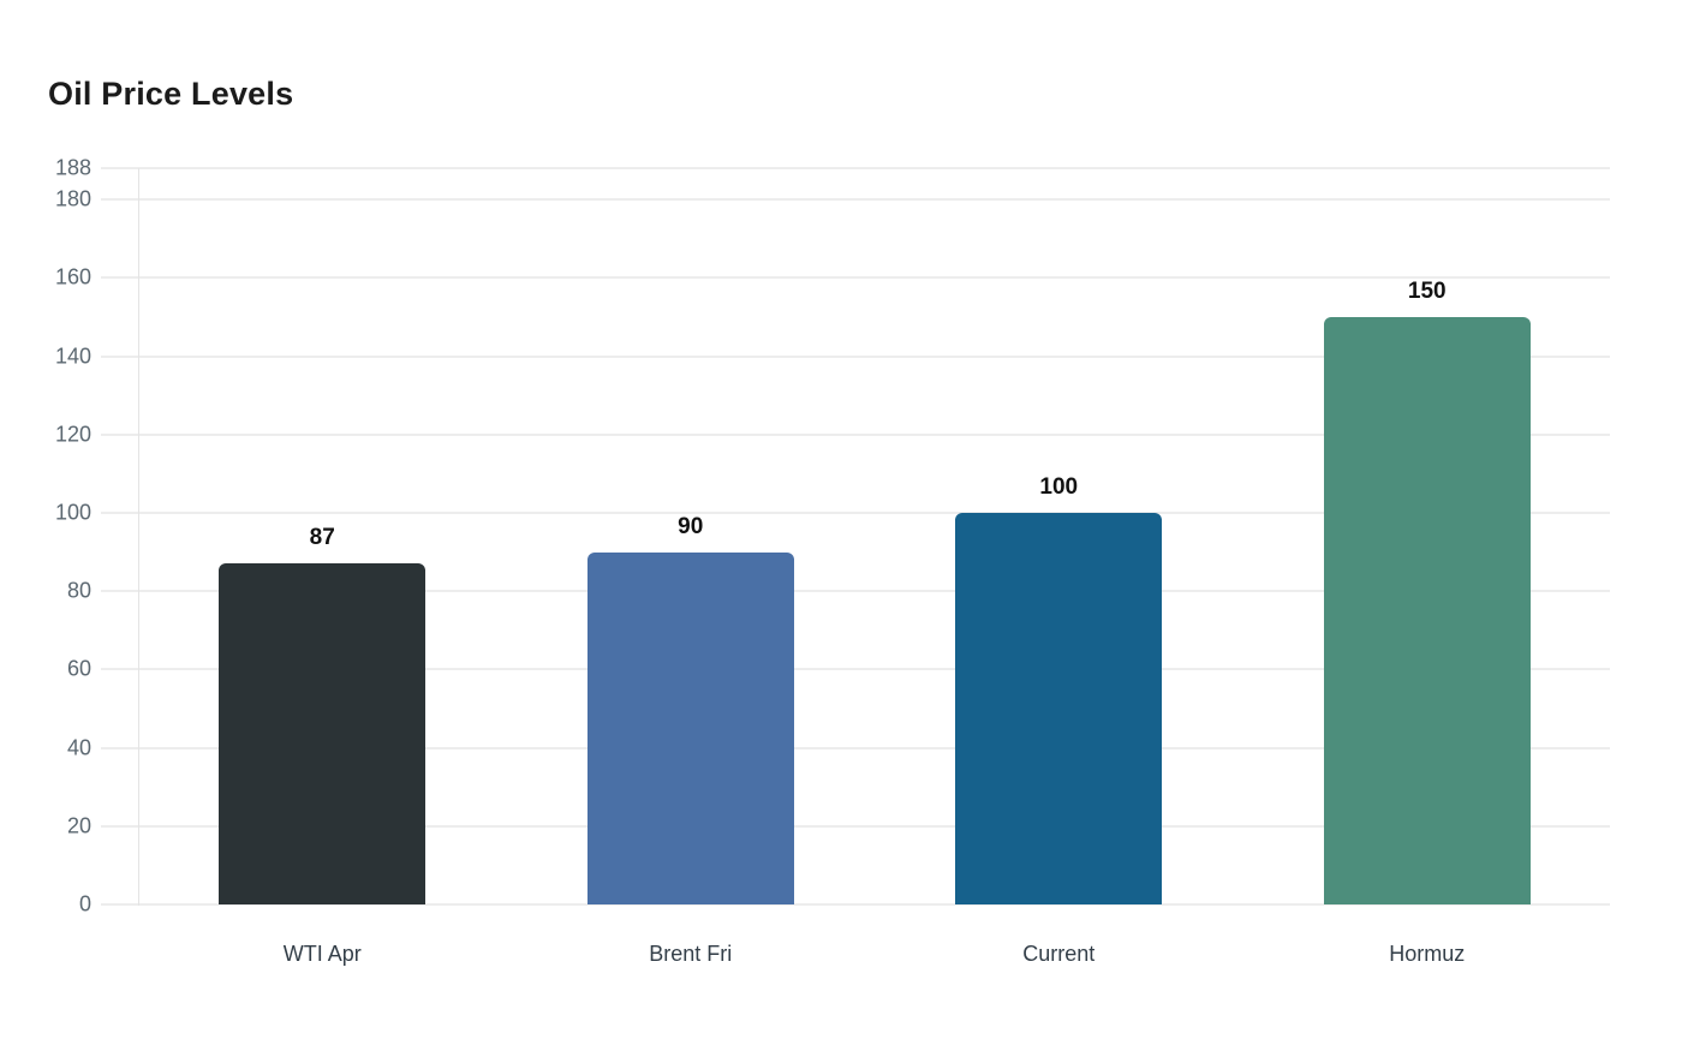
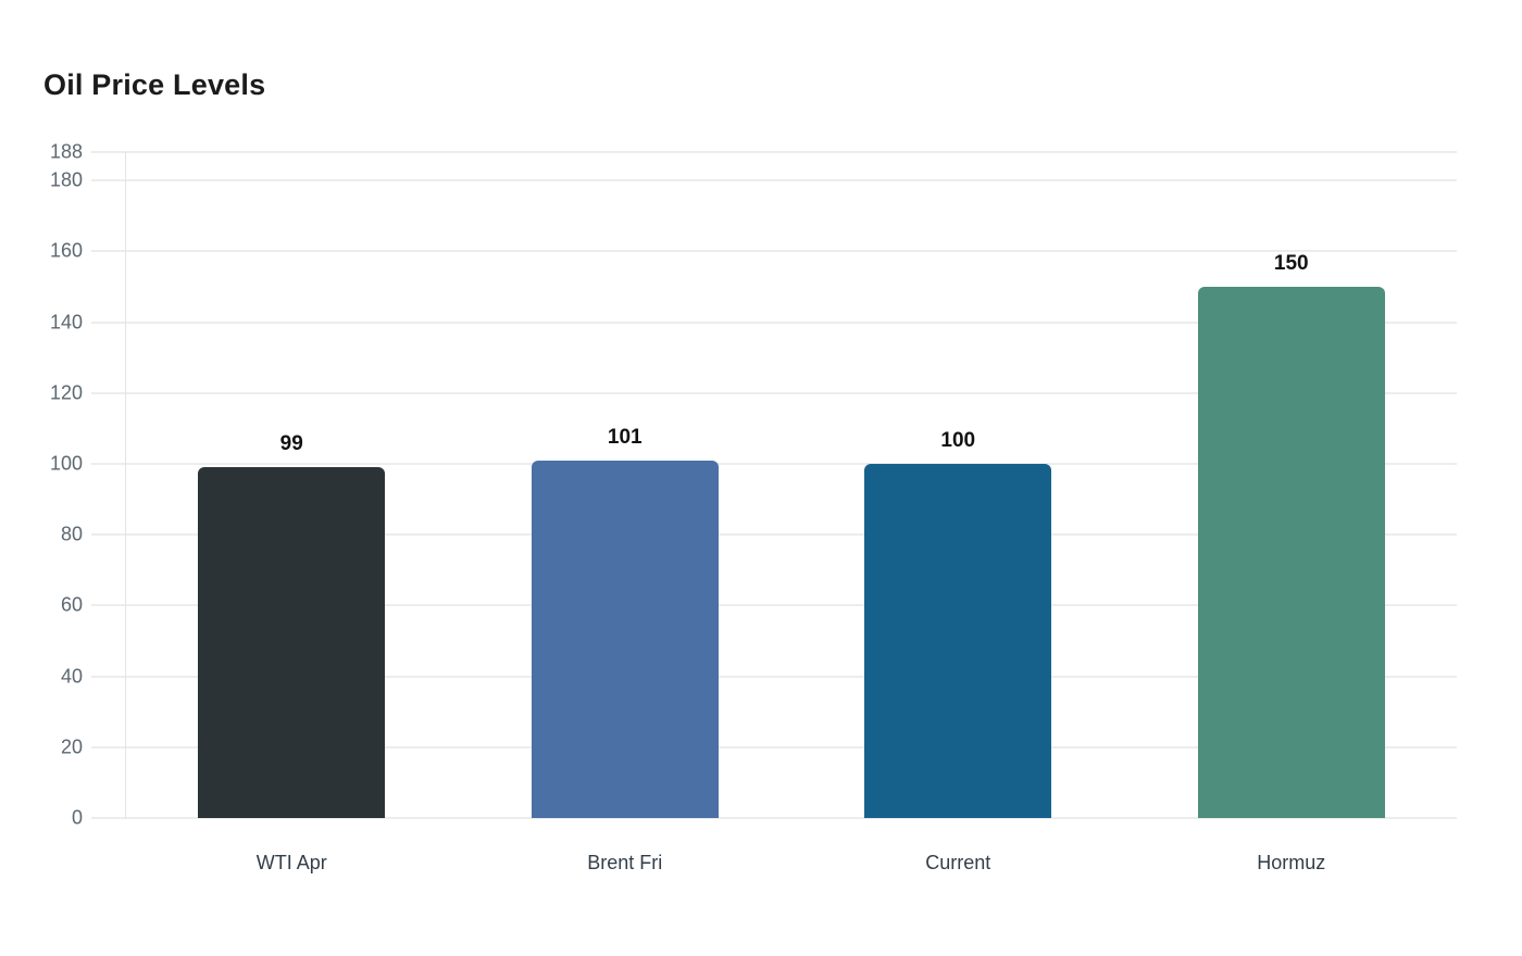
WTI Apr: 87 -> 99
Brent Fri: 90 -> 101
